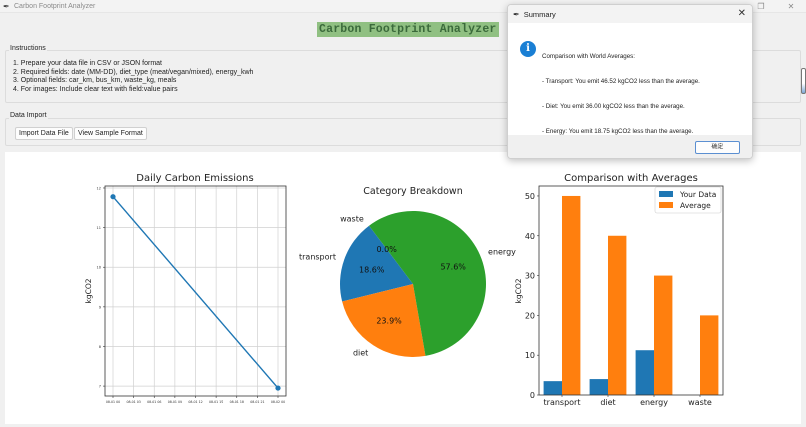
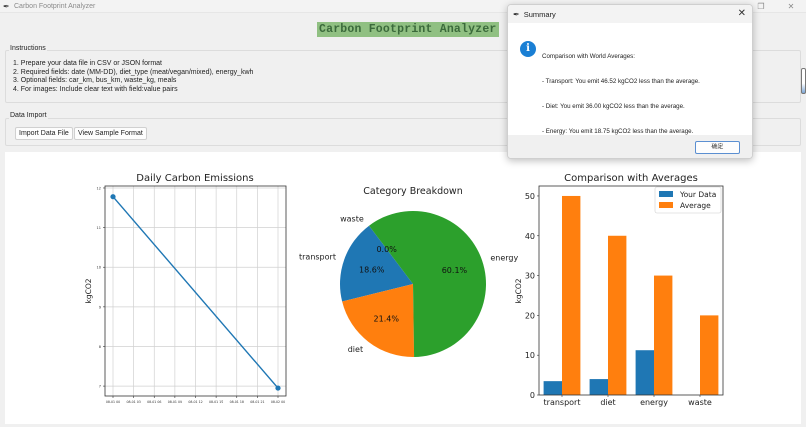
Category Breakdown/diet: 23.9% -> 21.4%
Category Breakdown/energy: 57.6% -> 60.1%
